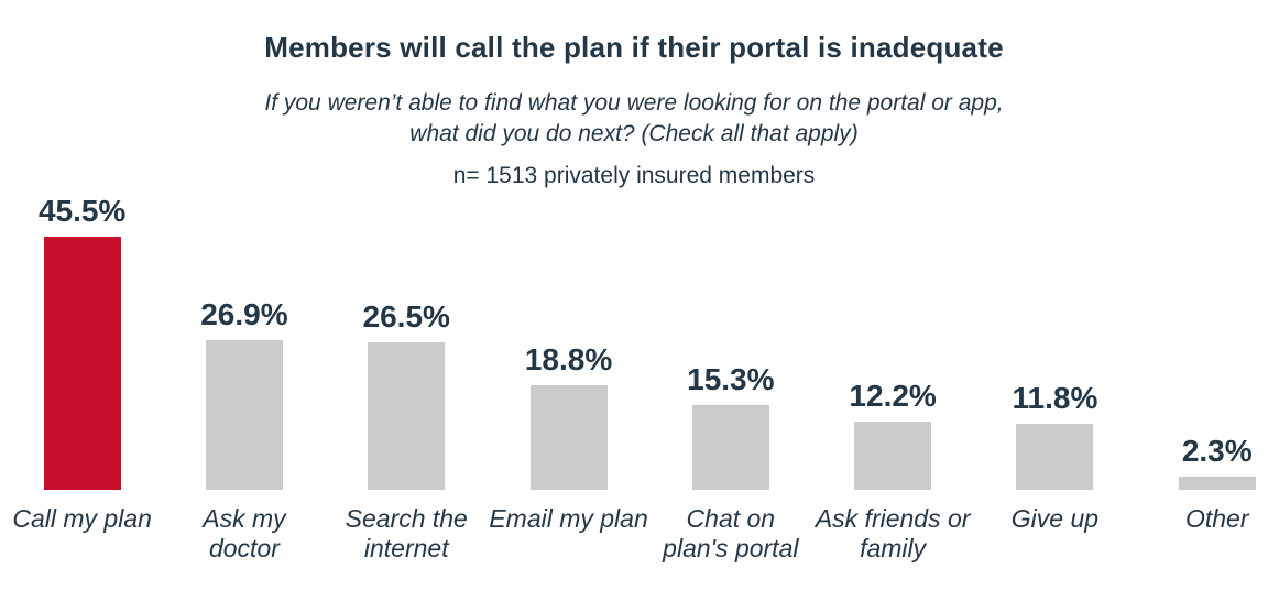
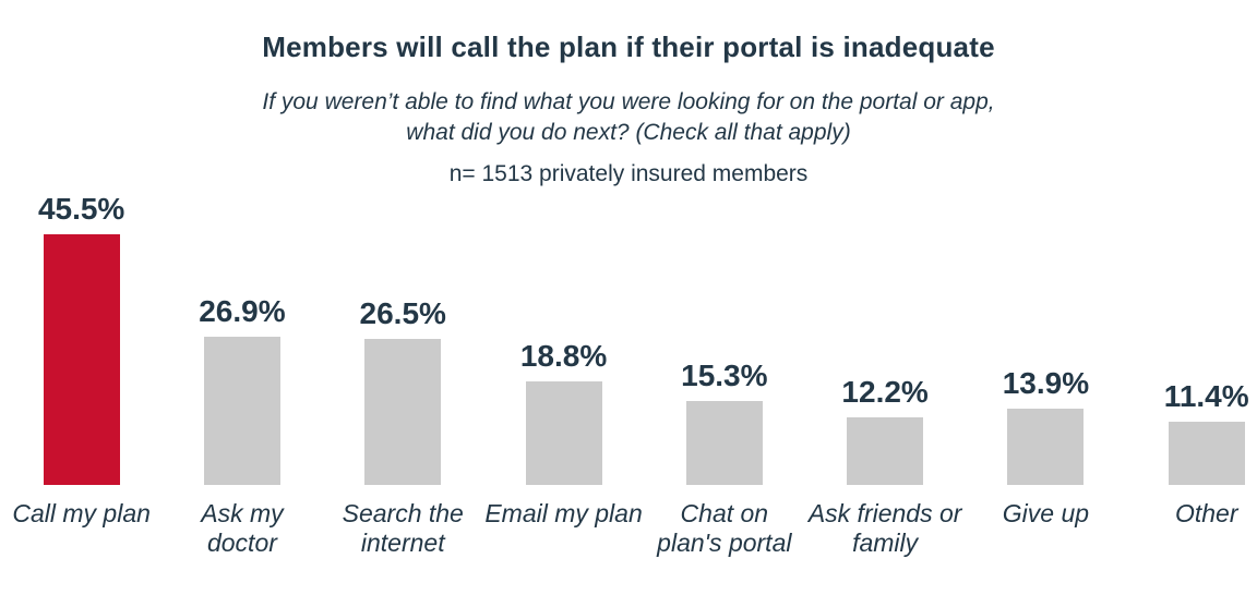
Give up: 11.8% -> 13.9%
Other: 2.3% -> 11.4%
